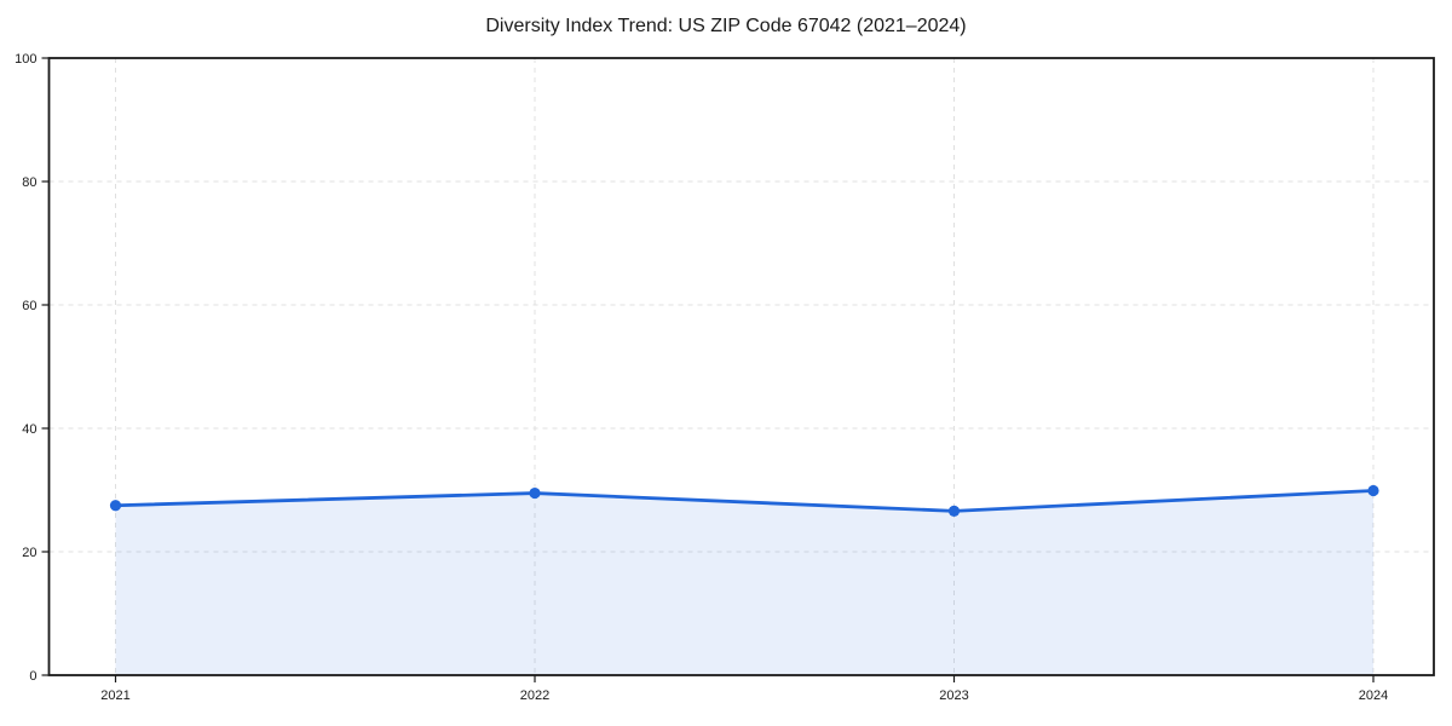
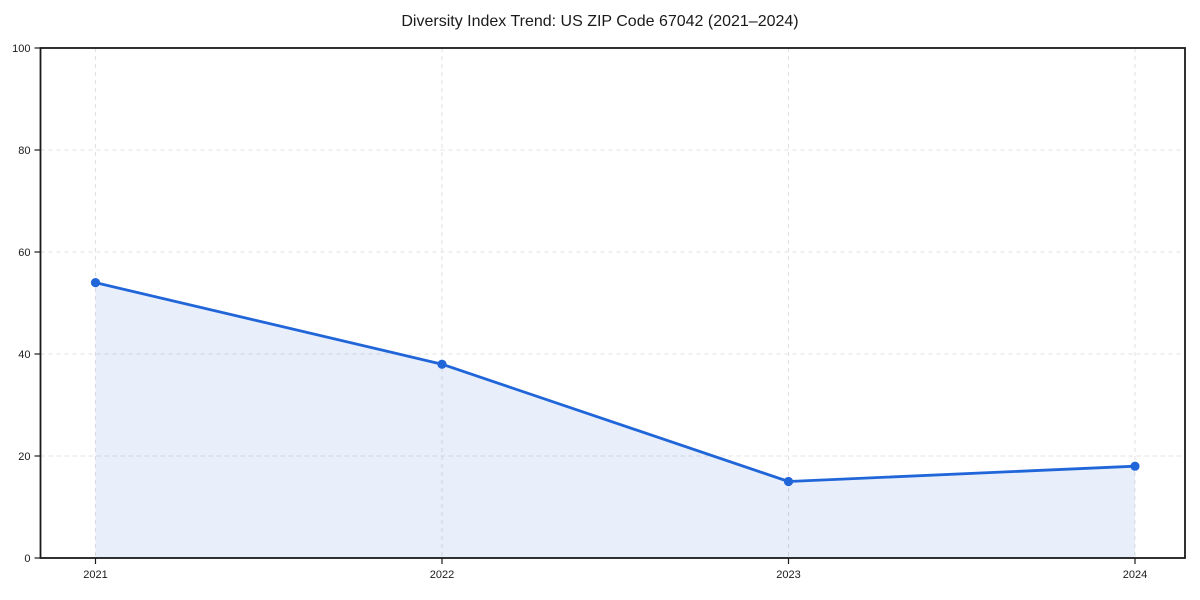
2021: 28 -> 54
2022: 30 -> 38
2023: 27 -> 15
2024: 30 -> 18
